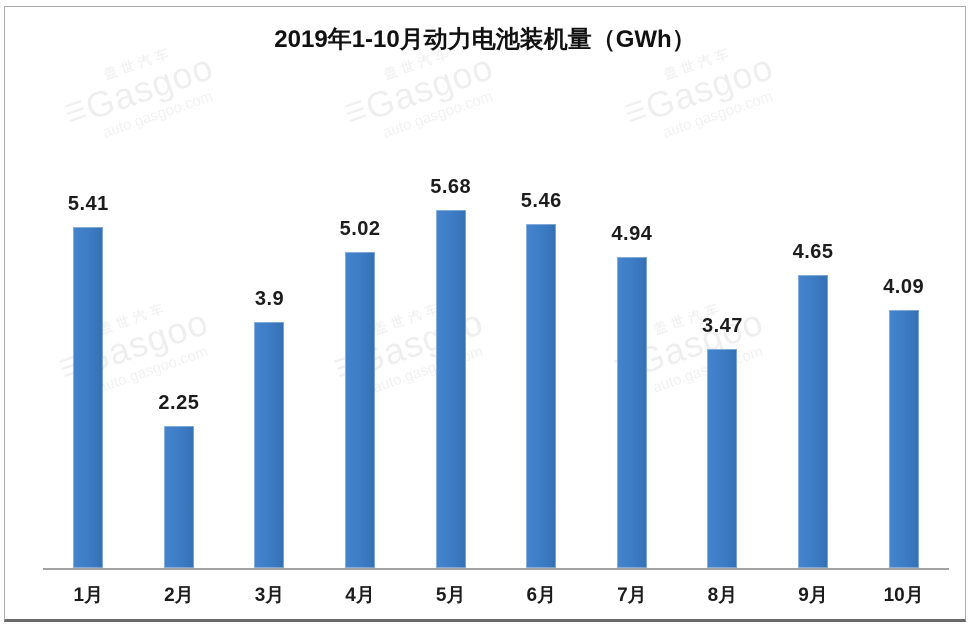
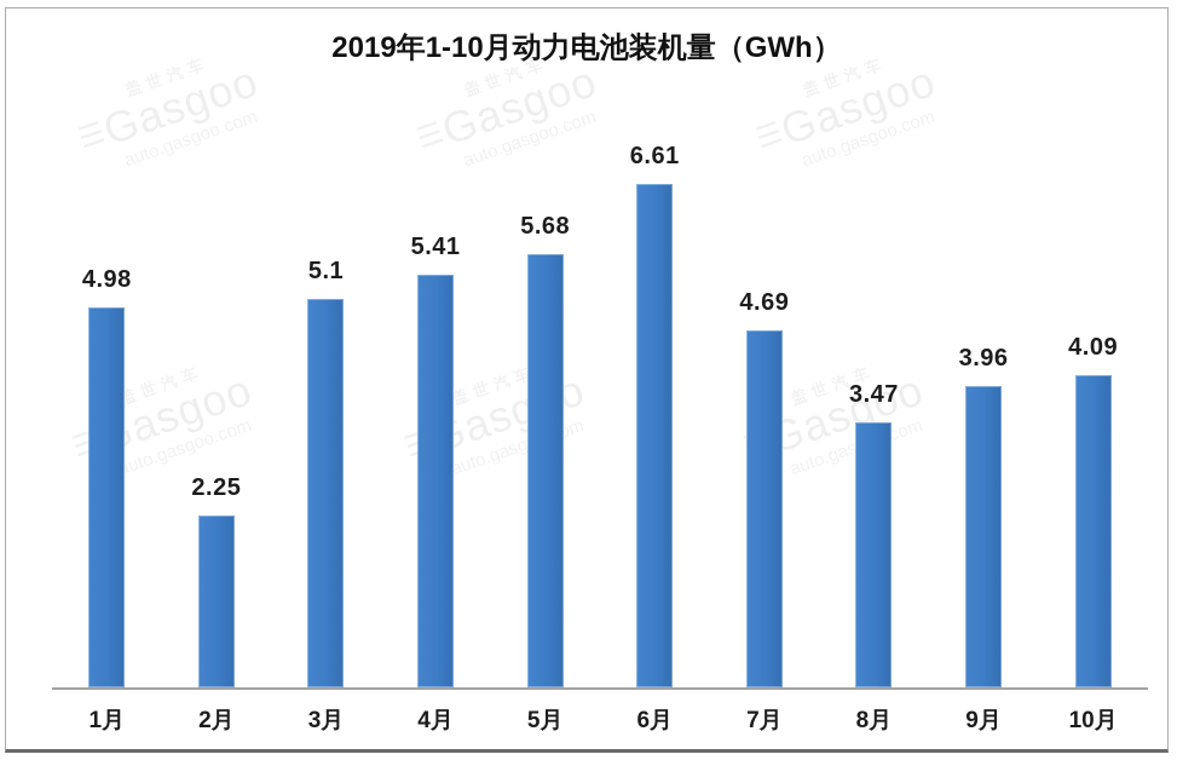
1月: 5.41 -> 4.98
3月: 3.9 -> 5.1
4月: 5.02 -> 5.41
6月: 5.46 -> 6.61
7月: 4.94 -> 4.69
9月: 4.65 -> 3.96
